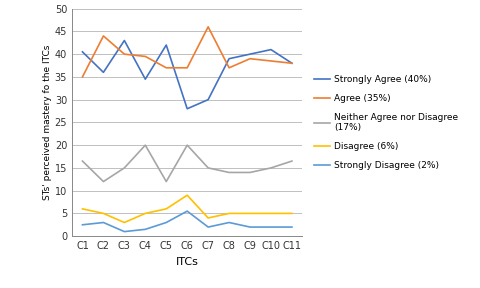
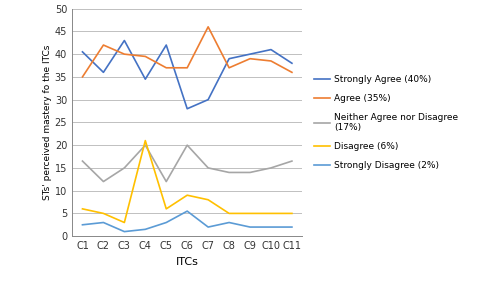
Agree (35%)/C2: 44.0 -> 42.0
Disagree (6%)/C4: 5 -> 21
Disagree (6%)/C7: 4 -> 8
Agree (35%)/C11: 38.0 -> 36.0
